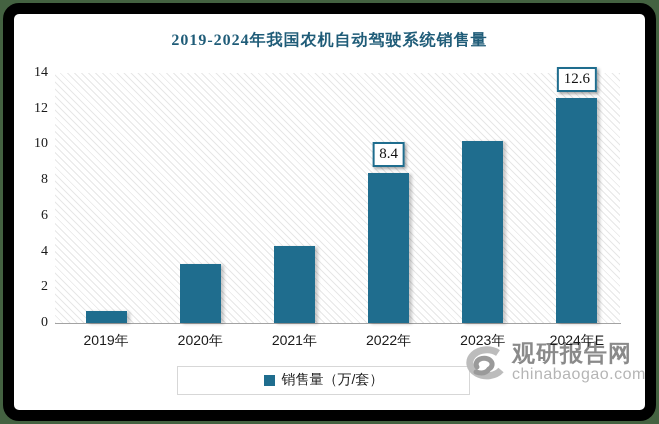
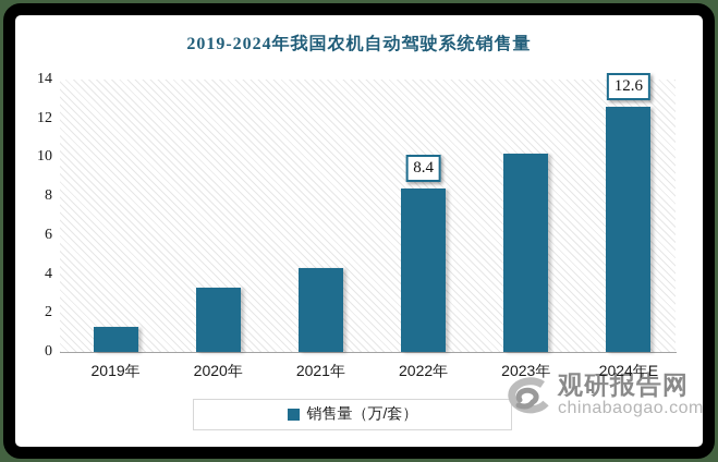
2019年: 0.7 -> 1.3
